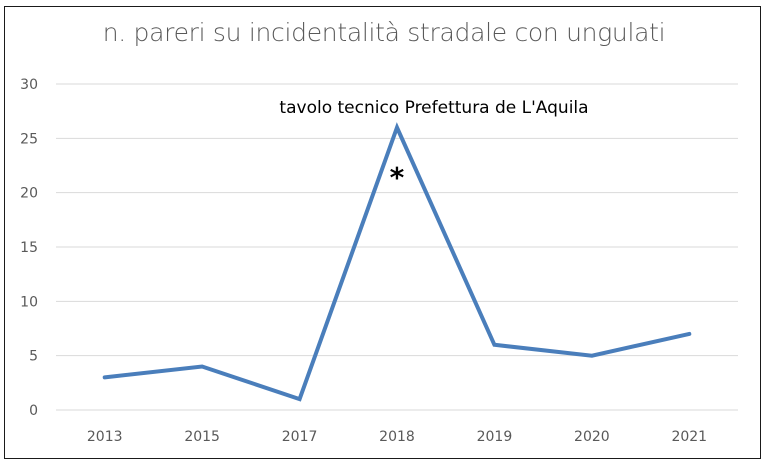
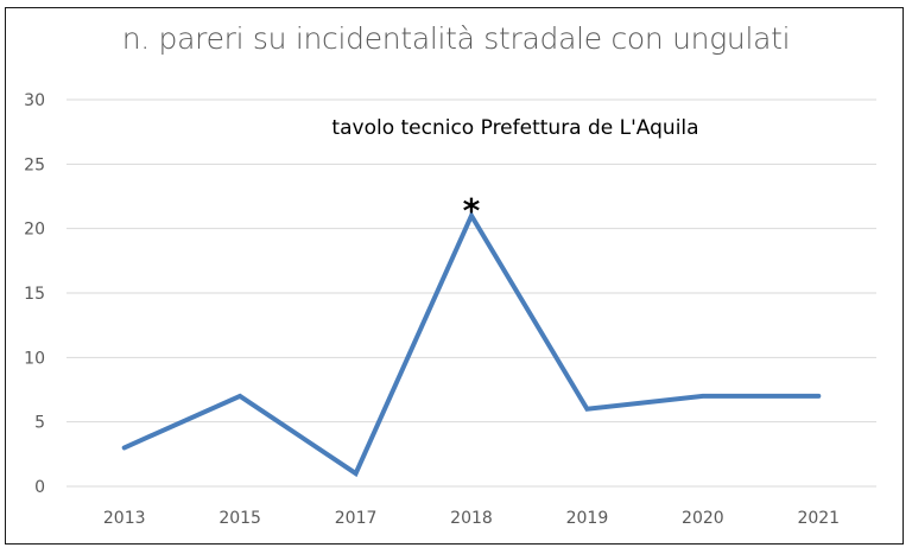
2015: 4 -> 7
2018: 26 -> 21
2020: 5 -> 7
